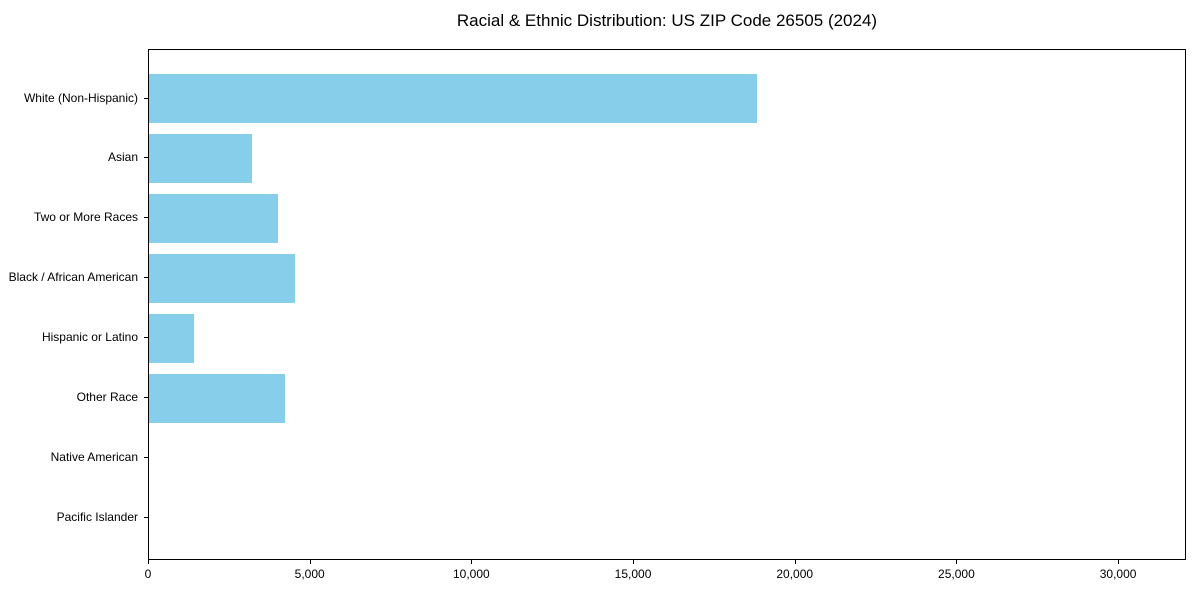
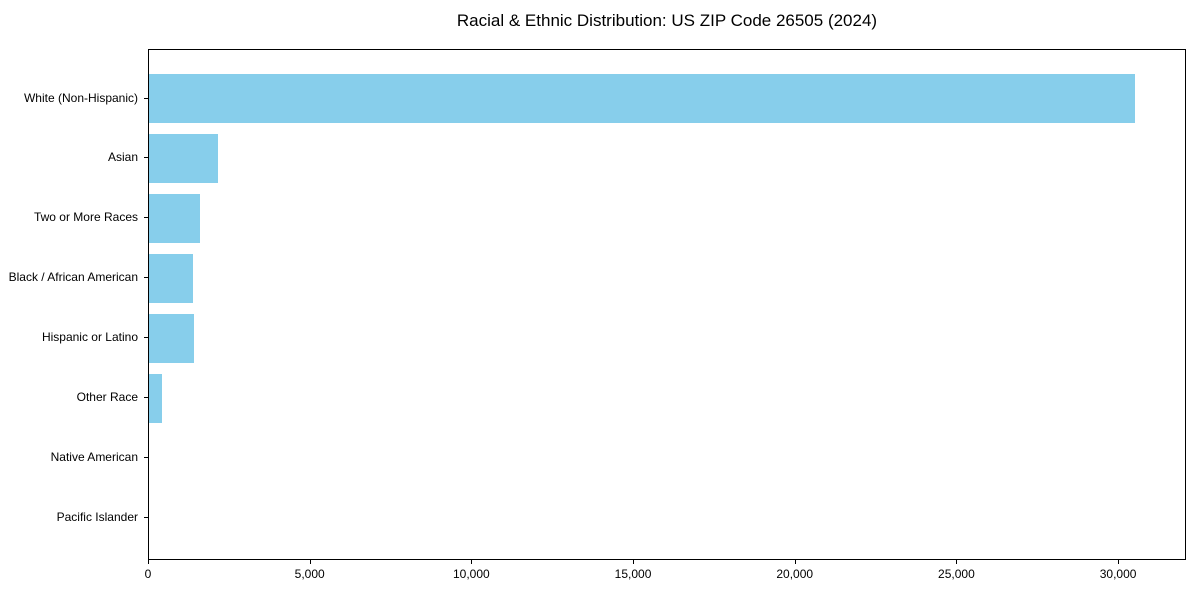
White (Non-Hispanic): 18800 -> 30500
Asian: 3200 -> 2100
Two or More Races: 4000 -> 1600
Black / African American: 4500 -> 1400
Other Race: 4200 -> 400
